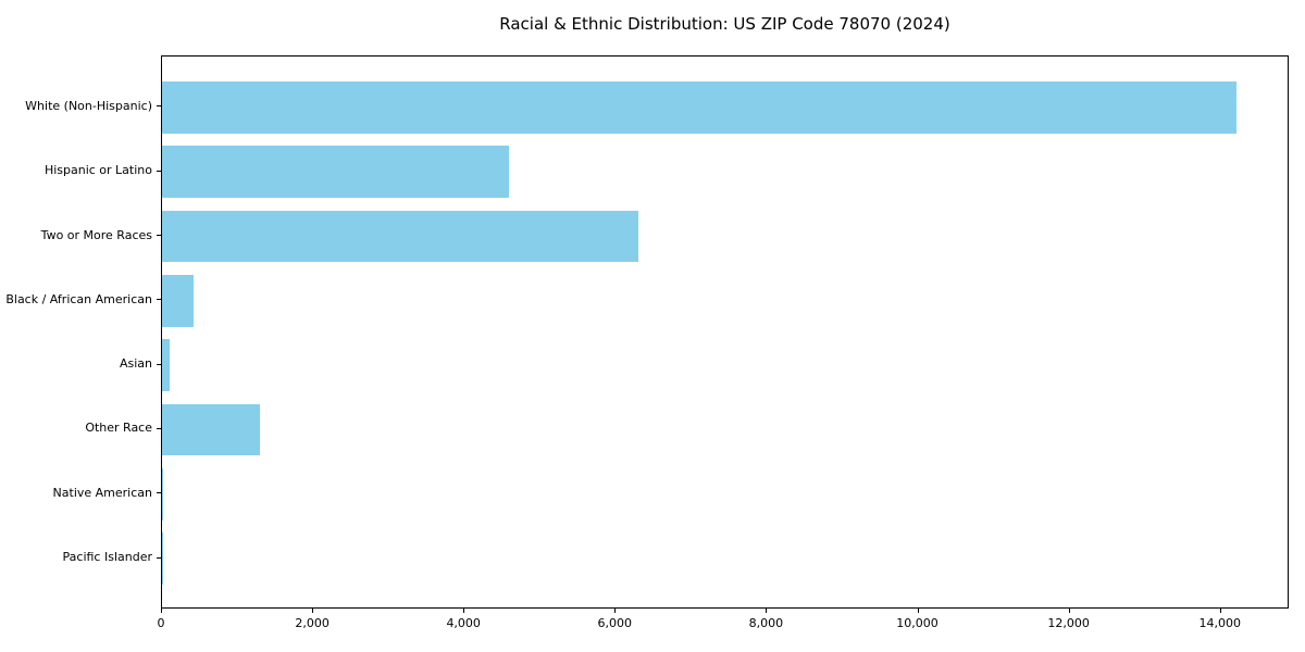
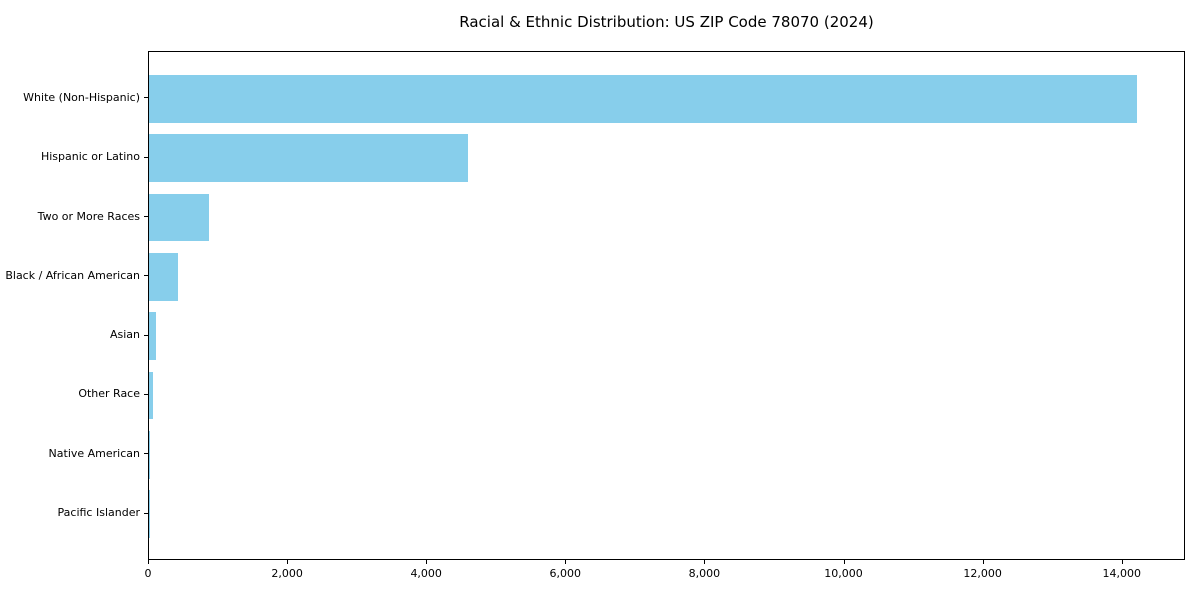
Two or More Races: 6300 -> 900
Other Race: 1300 -> 100
